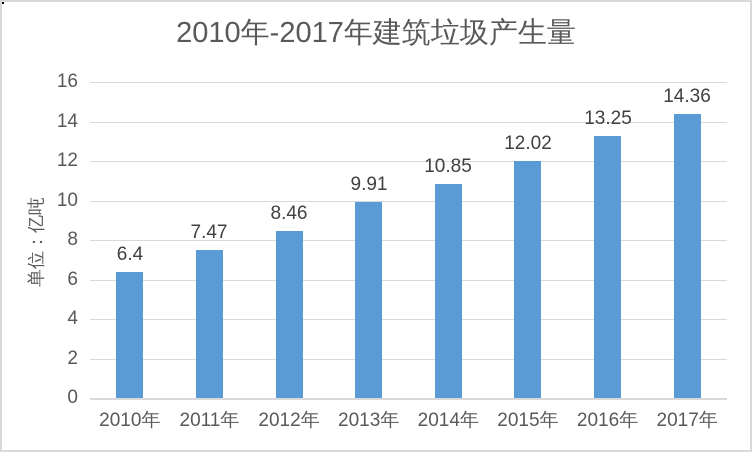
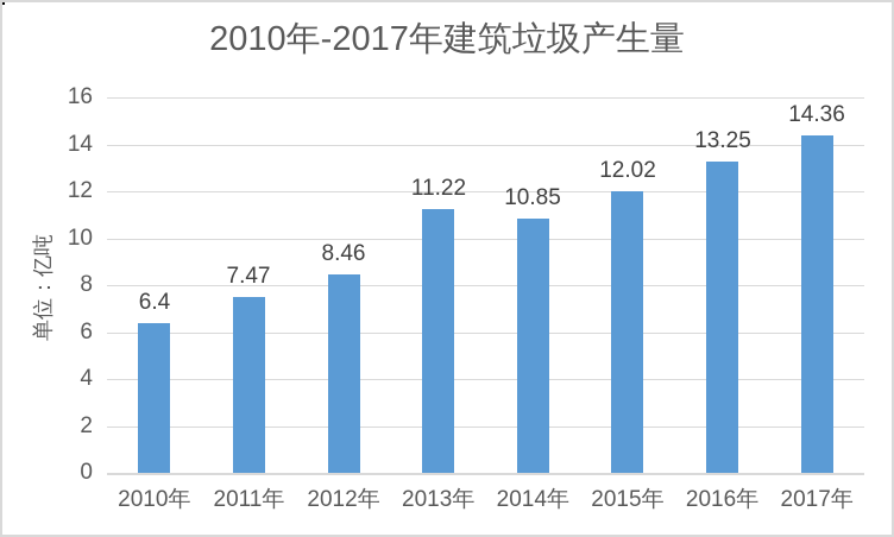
2013年: 9.91 -> 11.22
